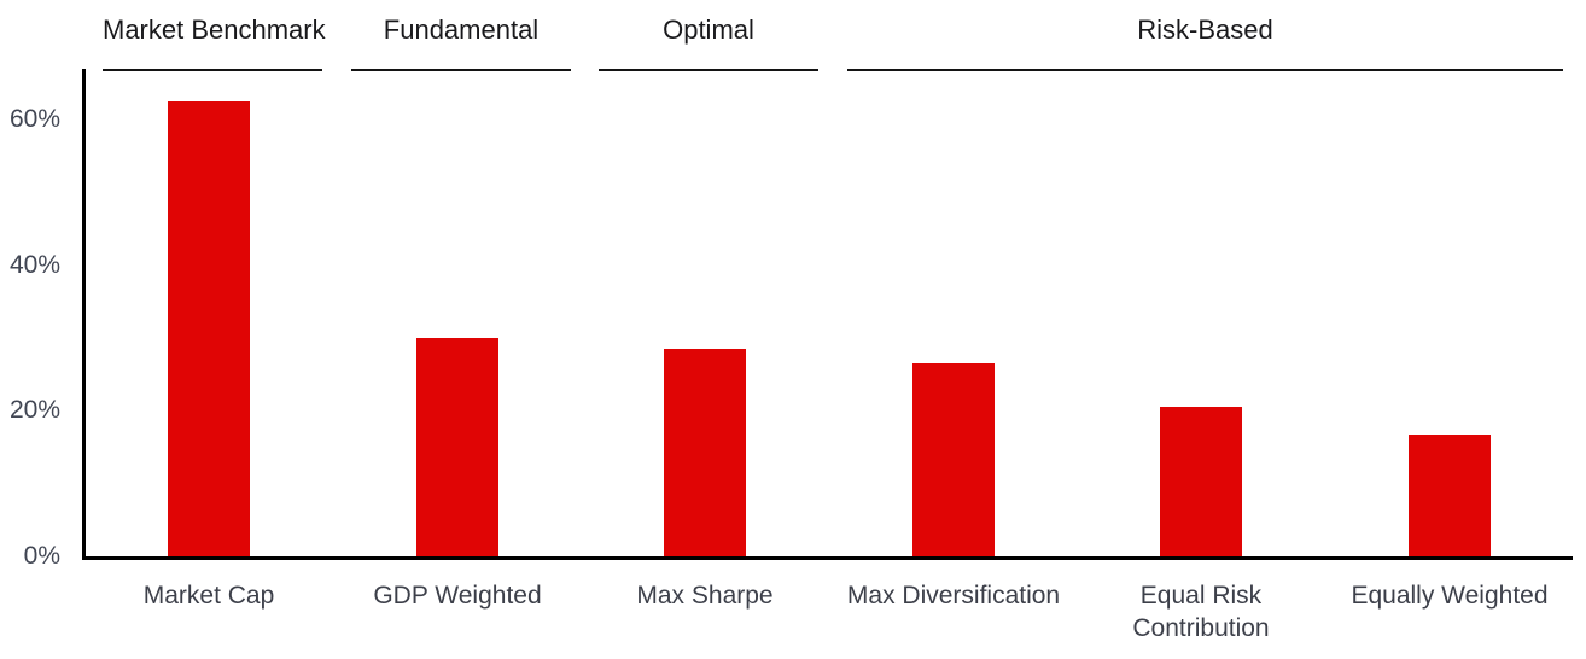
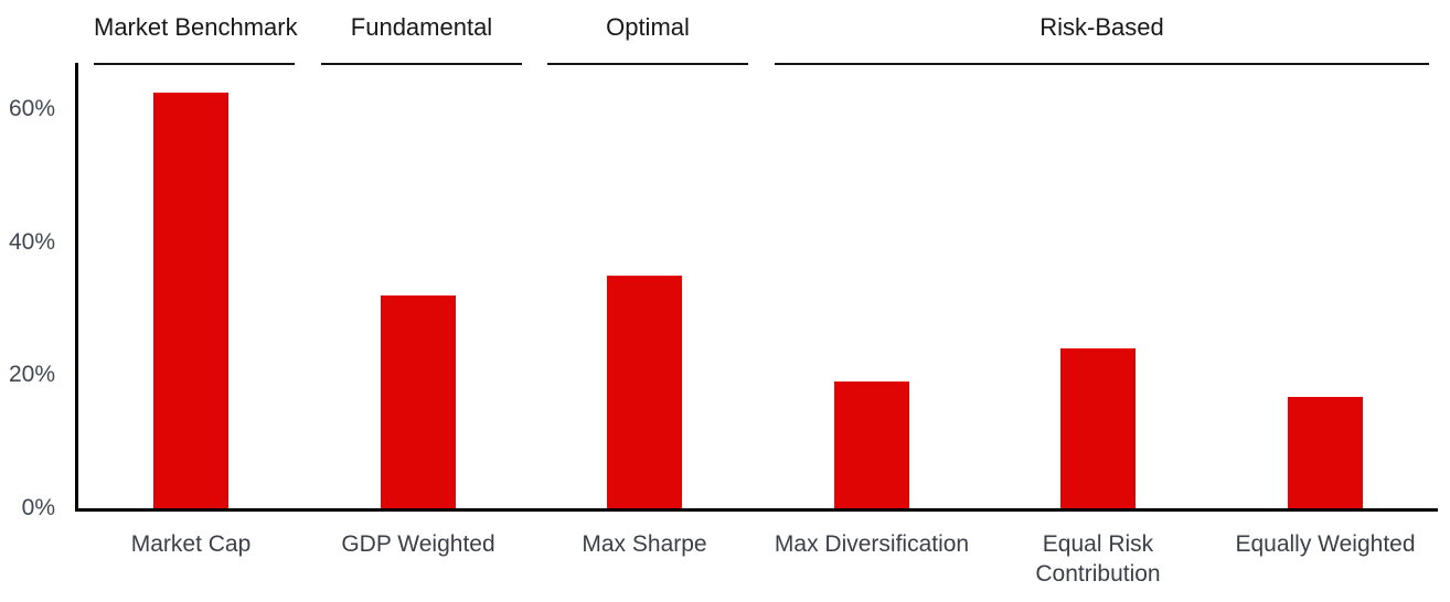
GDP Weighted: 30% -> 32%
Max Sharpe: 28% -> 35%
Max Diversification: 26% -> 19%
Equal Risk Contribution: 20% -> 24%
